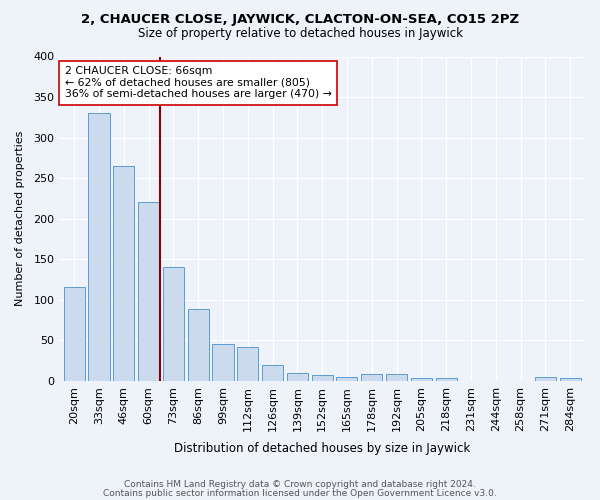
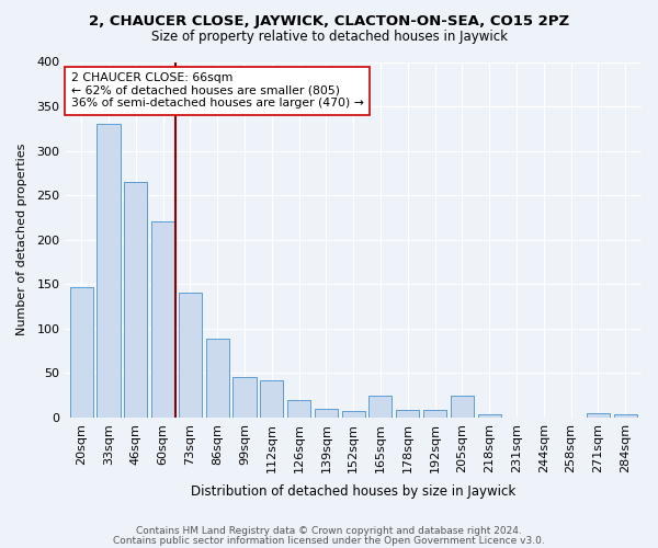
20sqm: 116 -> 146
165sqm: 5 -> 24
205sqm: 3 -> 24
